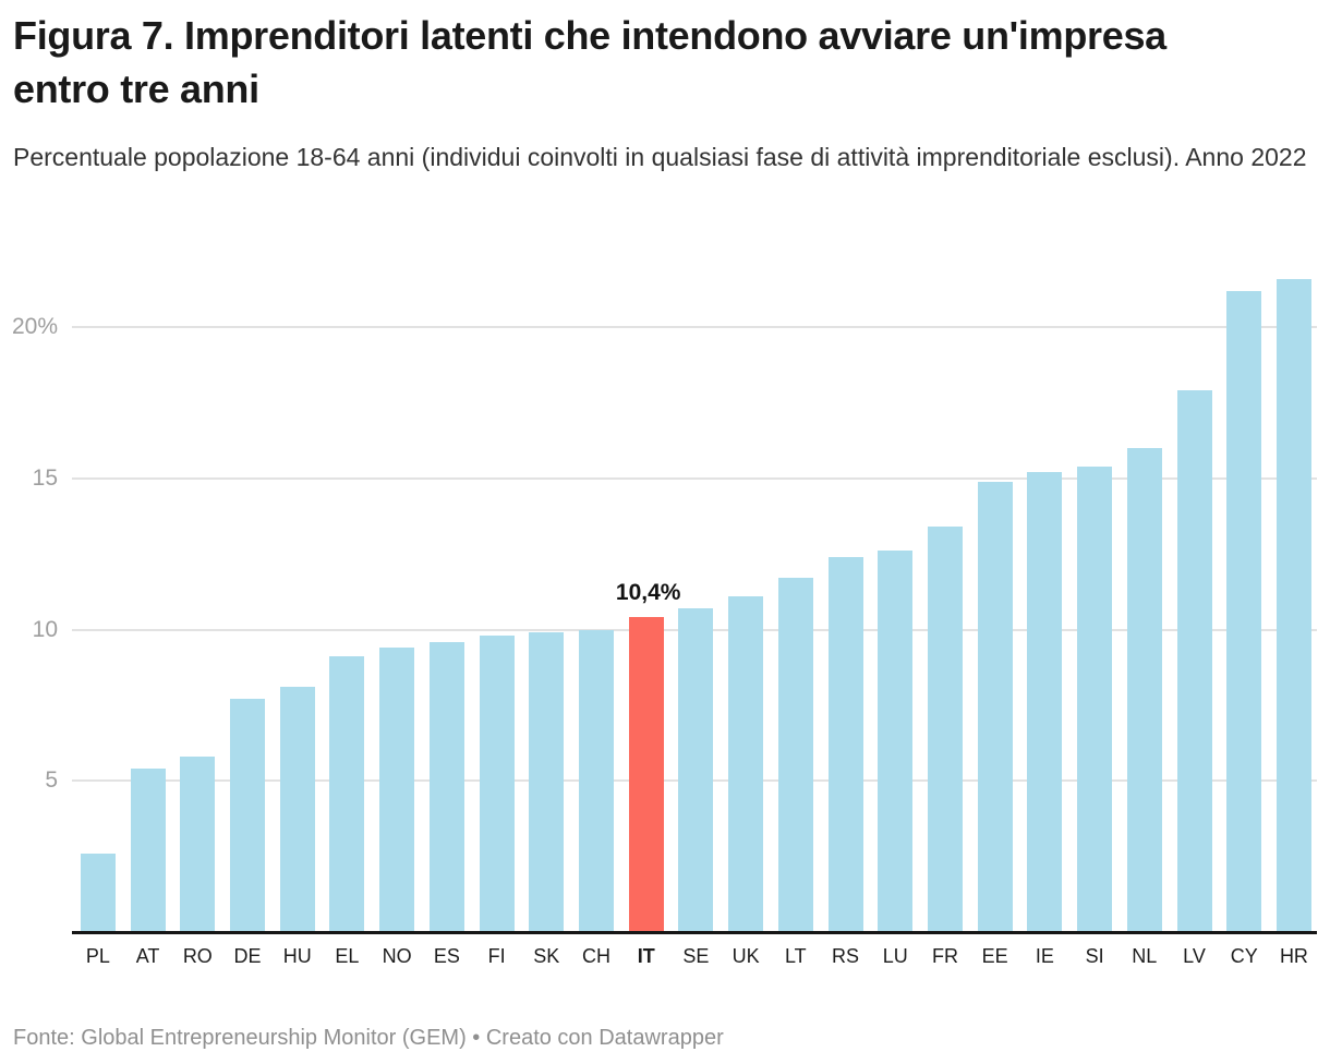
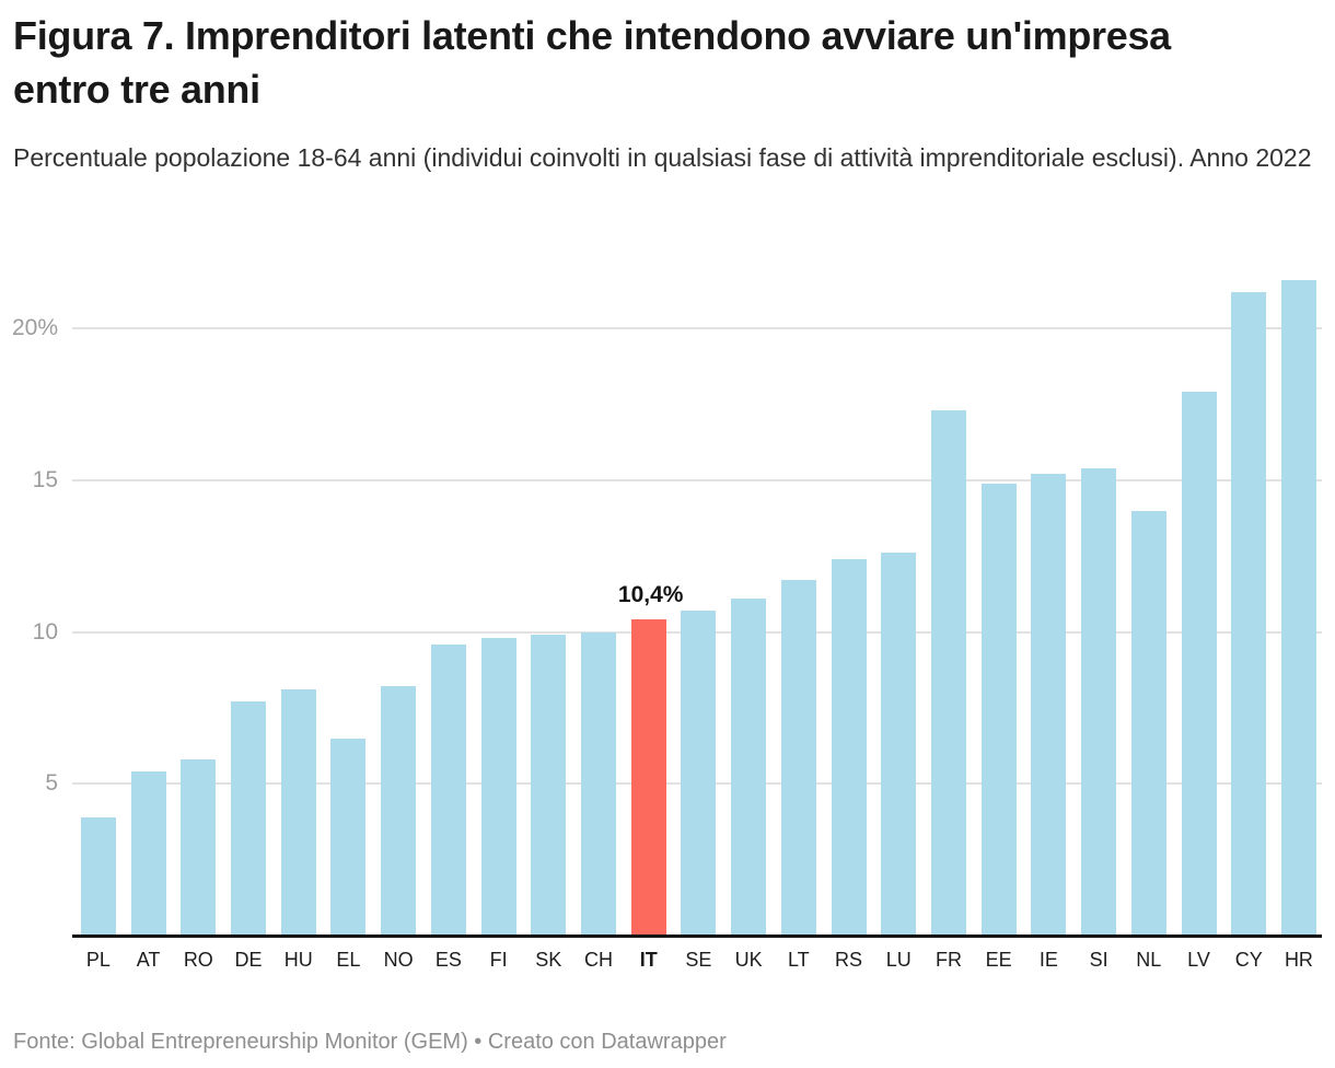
PL: 2.6% -> 3.9%
EL: 9.1% -> 6.5%
NO: 9.4% -> 8.2%
FR: 13.4% -> 17.3%
NL: 16.0% -> 14.0%
